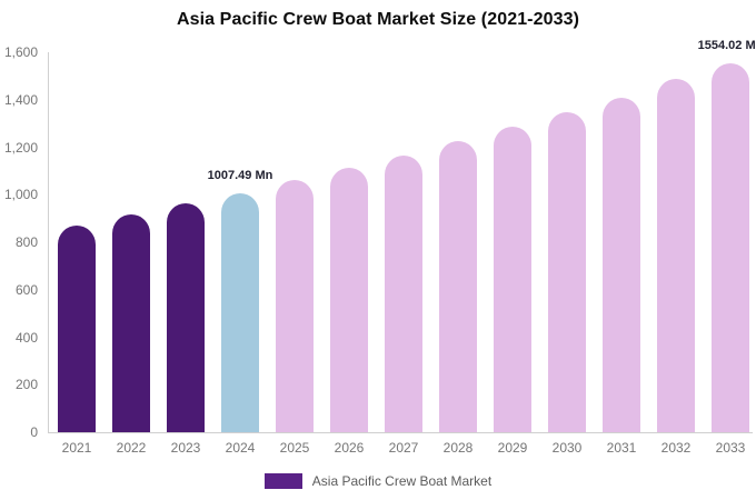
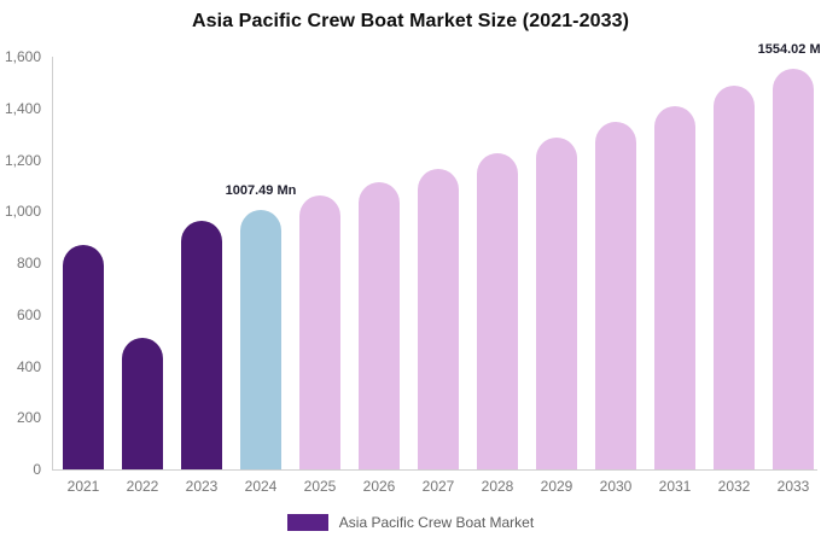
2022: 920 -> 510
